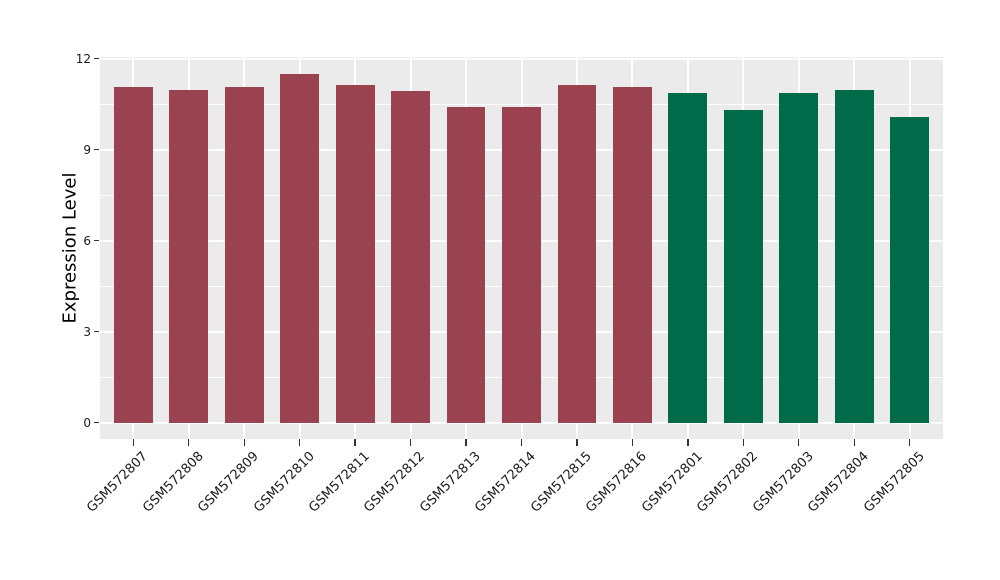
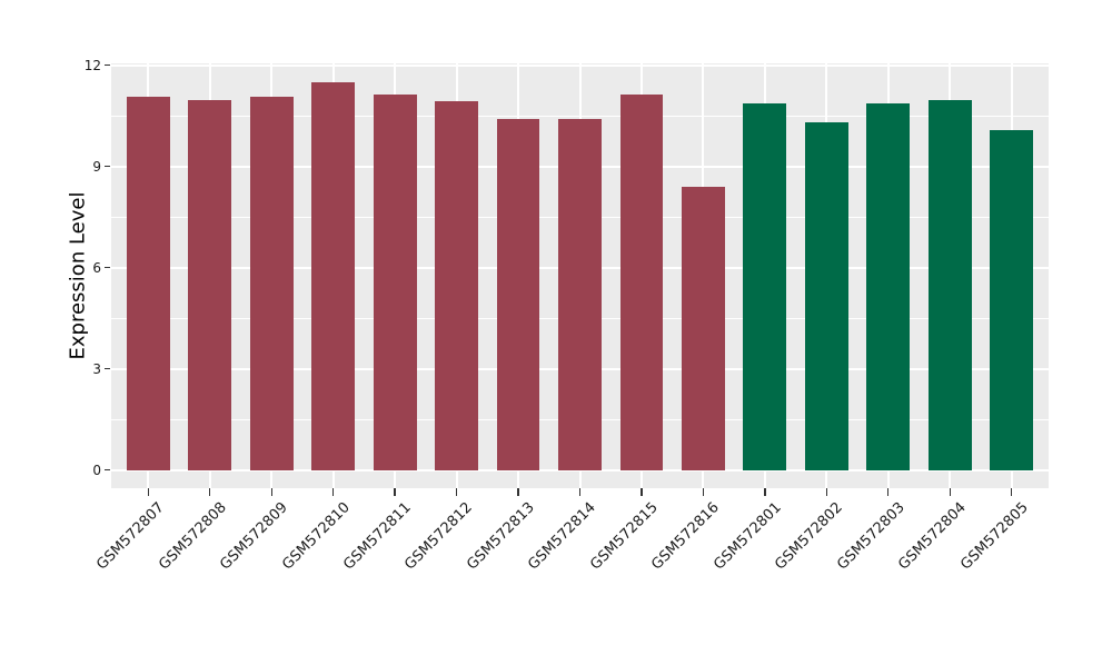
GSM572816: 11.1 -> 8.4
